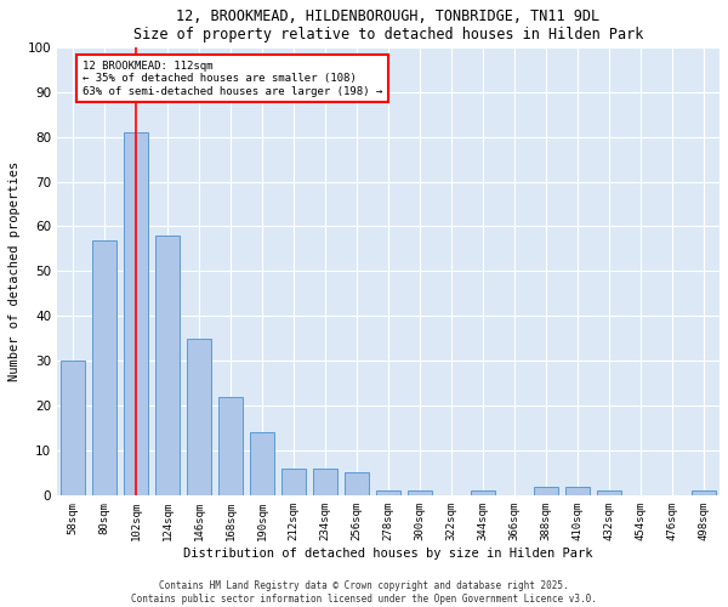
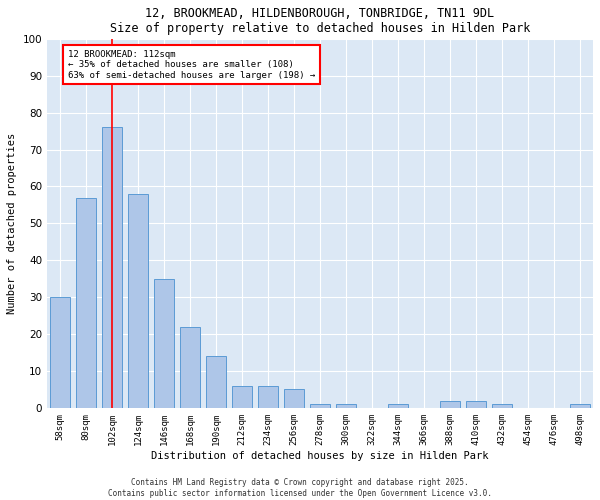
102sqm: 81 -> 76
